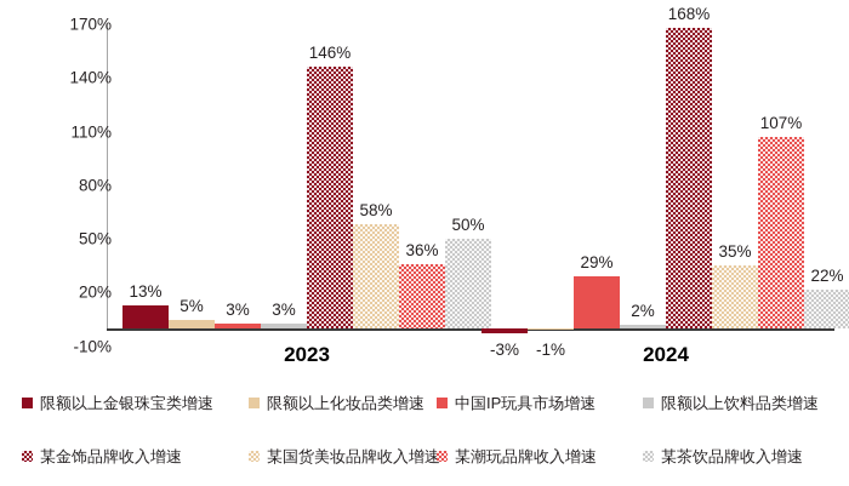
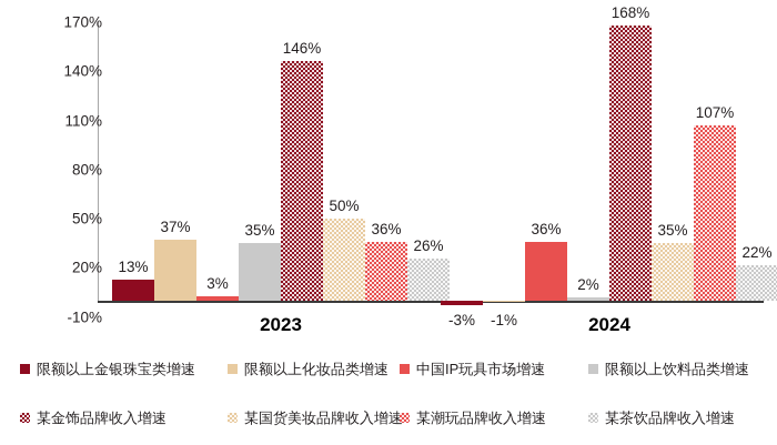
限额以上化妆品类增速/2023: 5% -> 37%
限额以上饮料品类增速/2023: 3% -> 35%
某国货美妆品牌收入增速/2023: 58% -> 50%
某茶饮品牌收入增速/2023: 50% -> 26%
中国IP玩具市场增速/2024: 29% -> 36%
